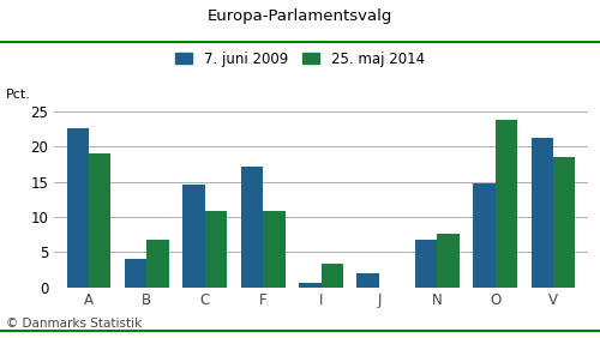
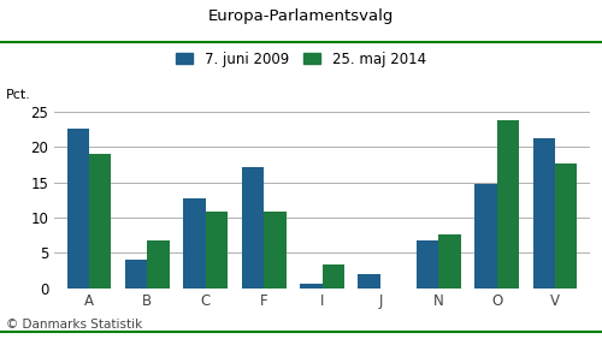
7. juni 2009/C: 14.6 -> 12.7
25. maj 2014/V: 18.6 -> 17.6
